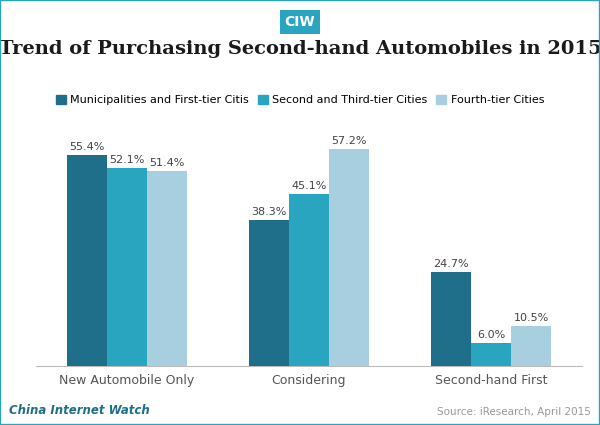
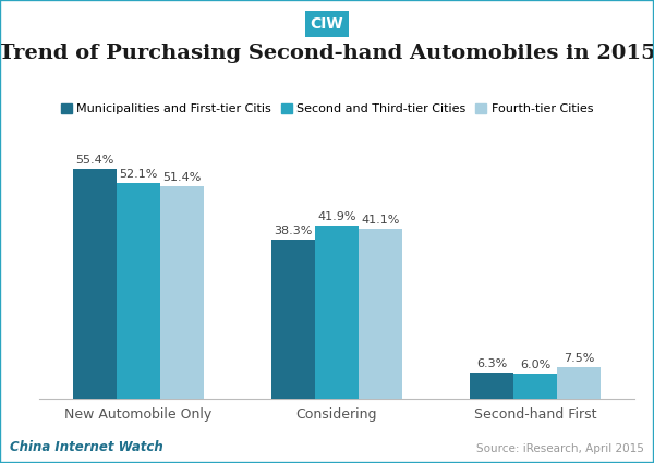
Second and Third-tier Cities/Considering: 45.1% -> 41.9%
Fourth-tier Cities/Considering: 57.2% -> 41.1%
Municipalities and First-tier Citis/Second-hand First: 24.7% -> 6.3%
Fourth-tier Cities/Second-hand First: 10.5% -> 7.5%
